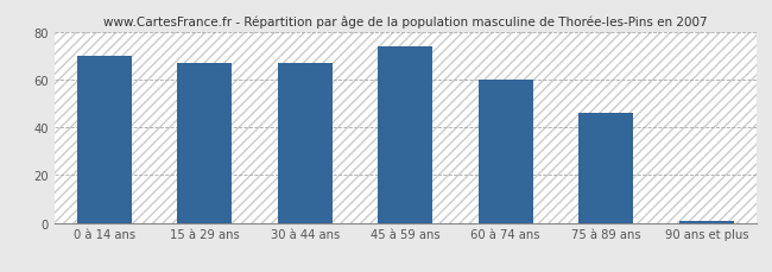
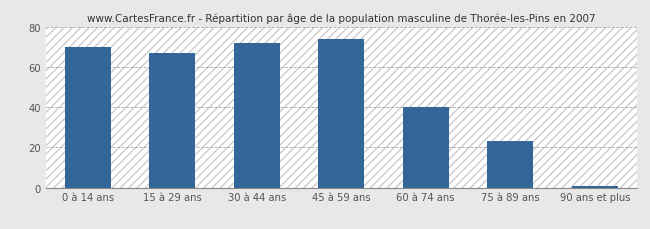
30 à 44 ans: 67 -> 72
60 à 74 ans: 60 -> 40
75 à 89 ans: 46 -> 23
